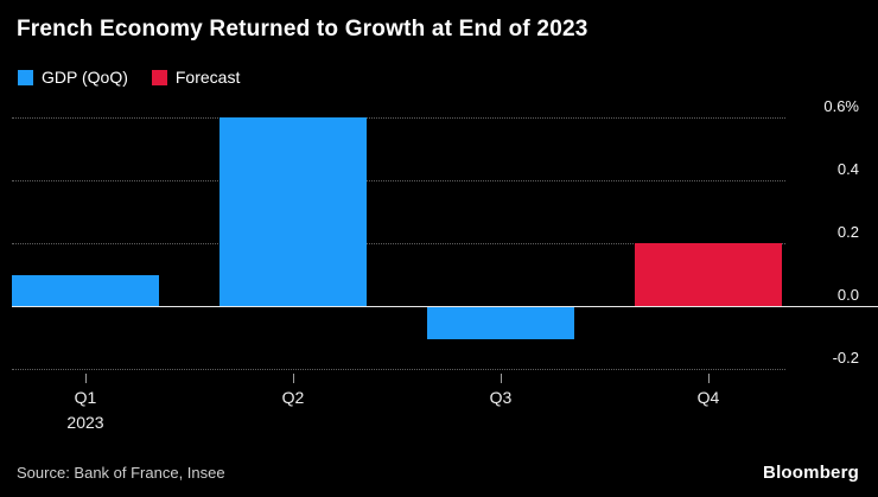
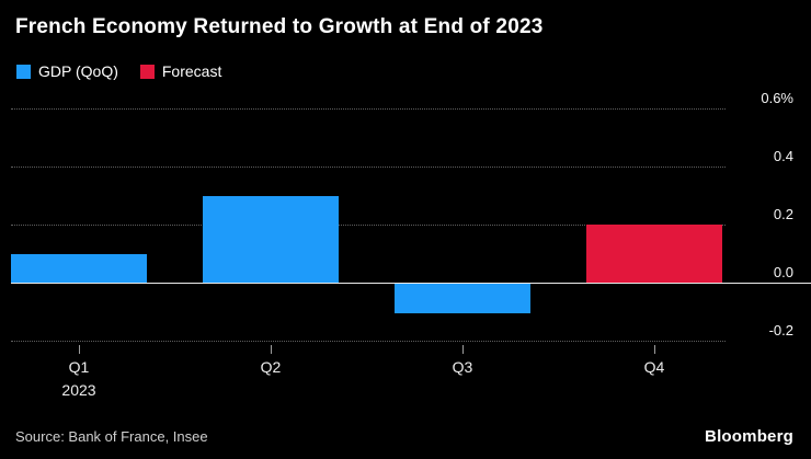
Q2: 0.6% -> 0.3%
